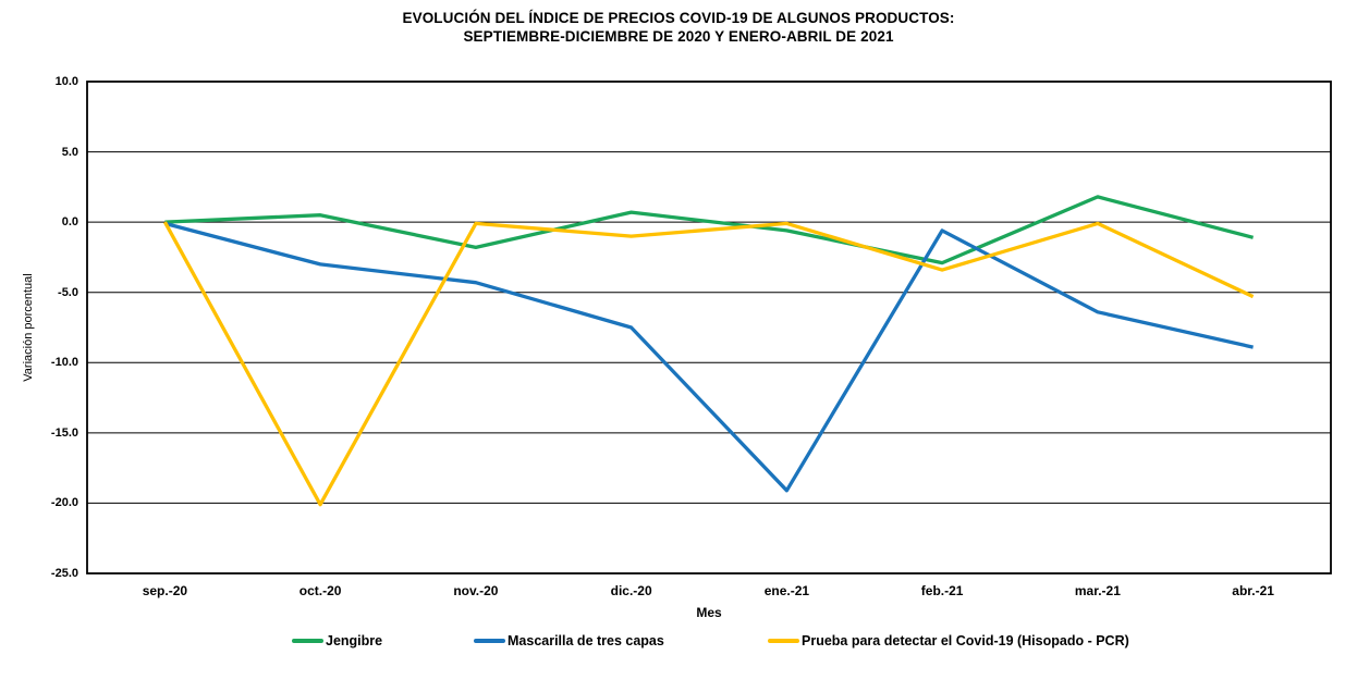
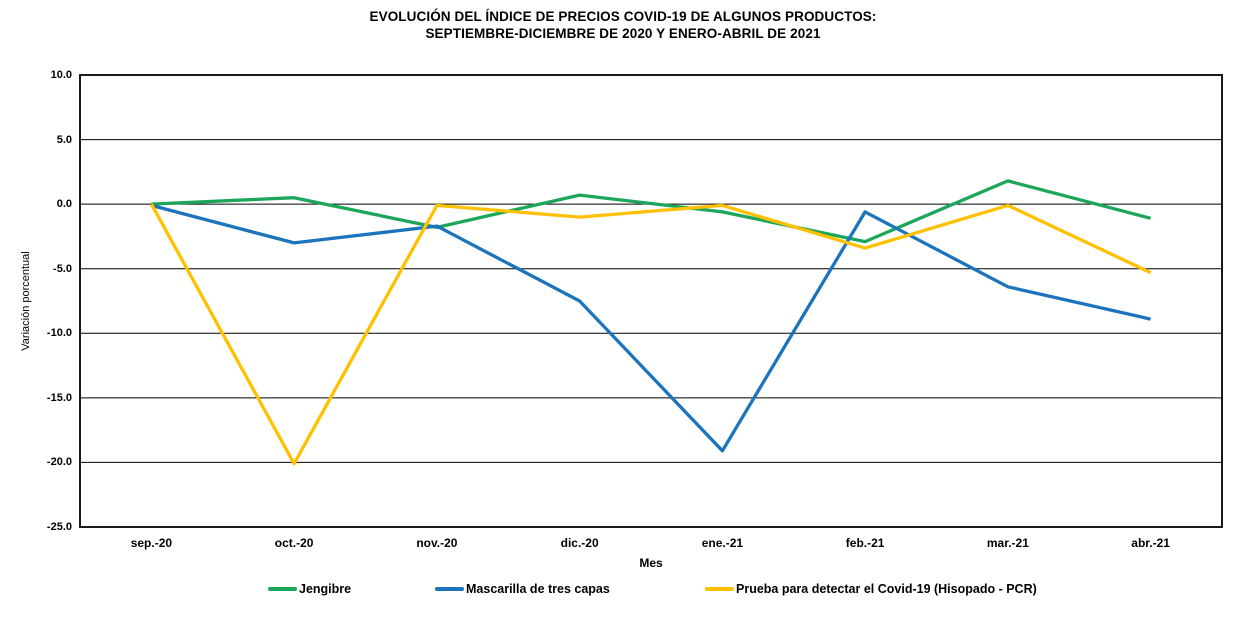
Mascarilla de tres capas/nov.-20: -4.3 -> -1.7
